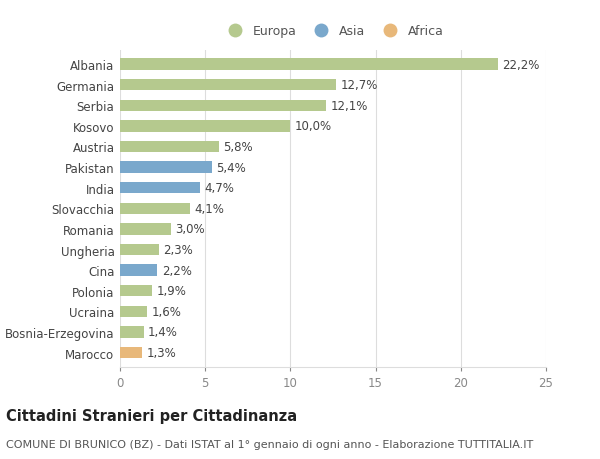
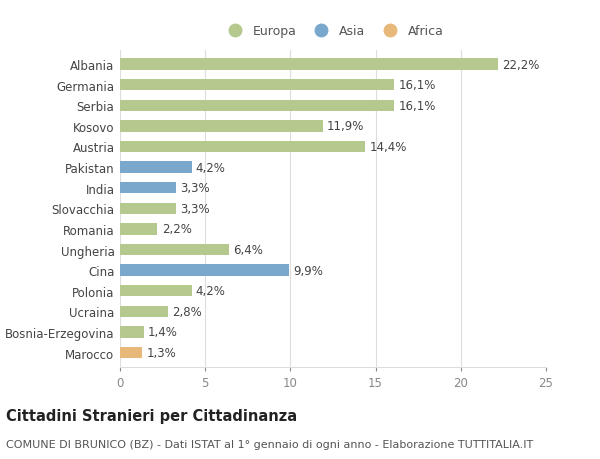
Germania: 12,7% -> 16,1%
Serbia: 12,1% -> 16,1%
Kosovo: 10,0% -> 11,9%
Austria: 5,8% -> 14,4%
Pakistan: 5,4% -> 4,2%
India: 4,7% -> 3,3%
Slovacchia: 4,1% -> 3,3%
Romania: 3,0% -> 2,2%
Ungheria: 2,3% -> 6,4%
Cina: 2,2% -> 9,9%
Polonia: 1,9% -> 4,2%
Ucraina: 1,6% -> 2,8%
